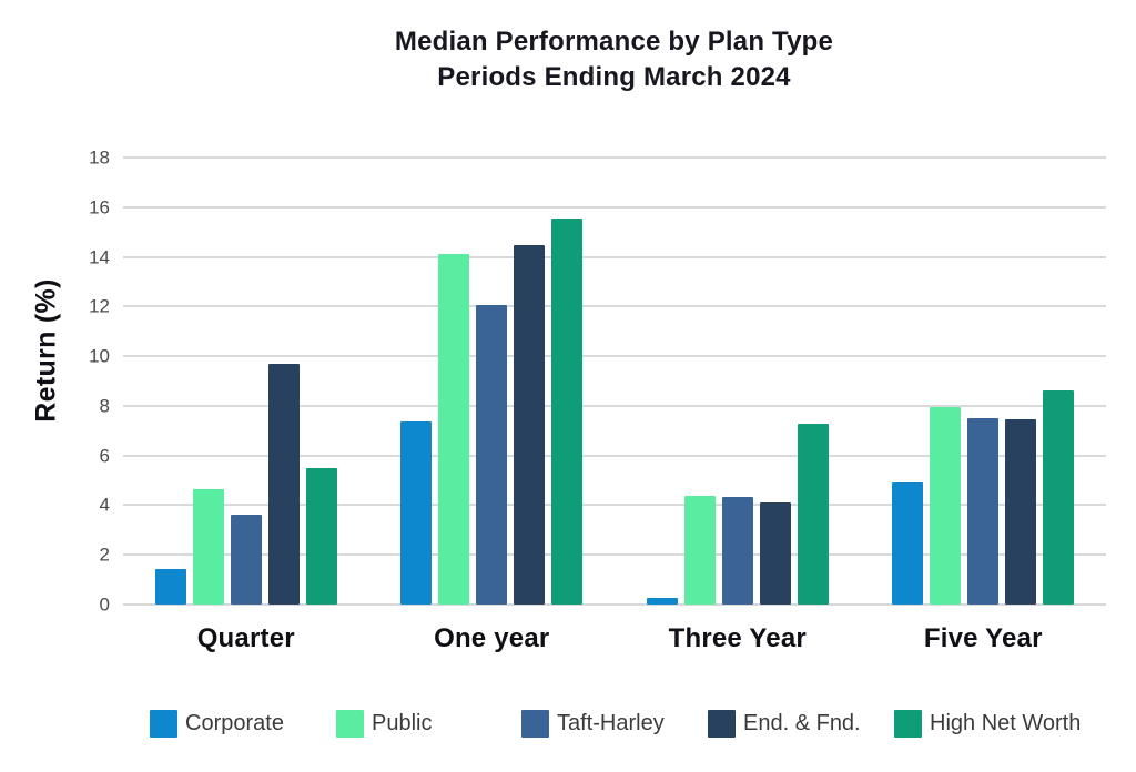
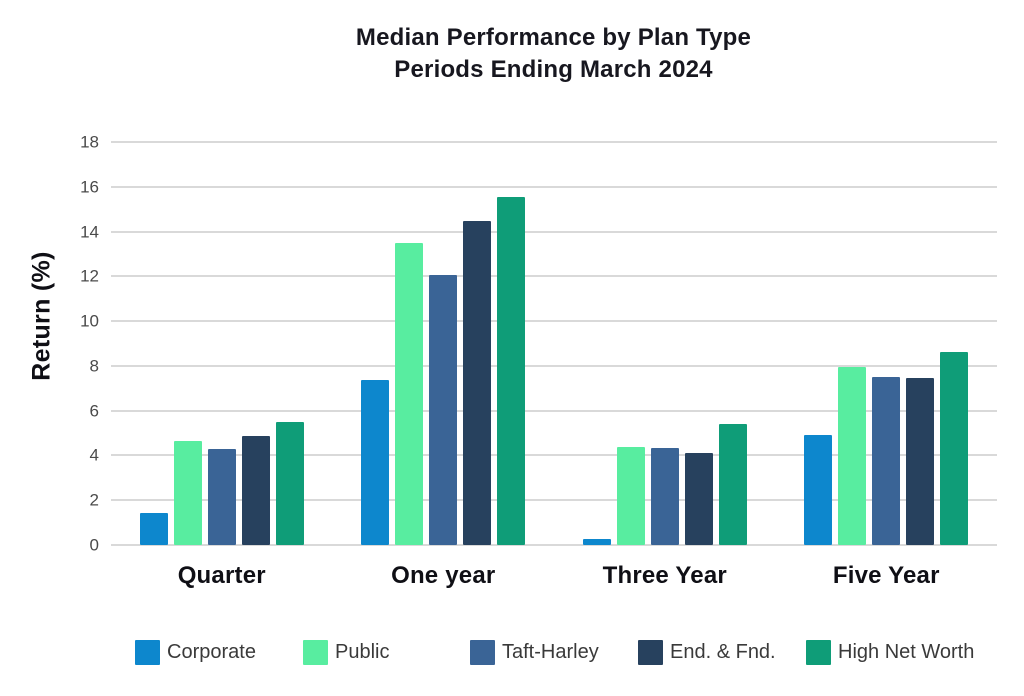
Taft-Harley/Quarter: 3.6 -> 4.3
End. & Fnd./Quarter: 9.7 -> 4.8
Public/One year: 14.1 -> 13.5
High Net Worth/Three Year: 7.3 -> 5.4
